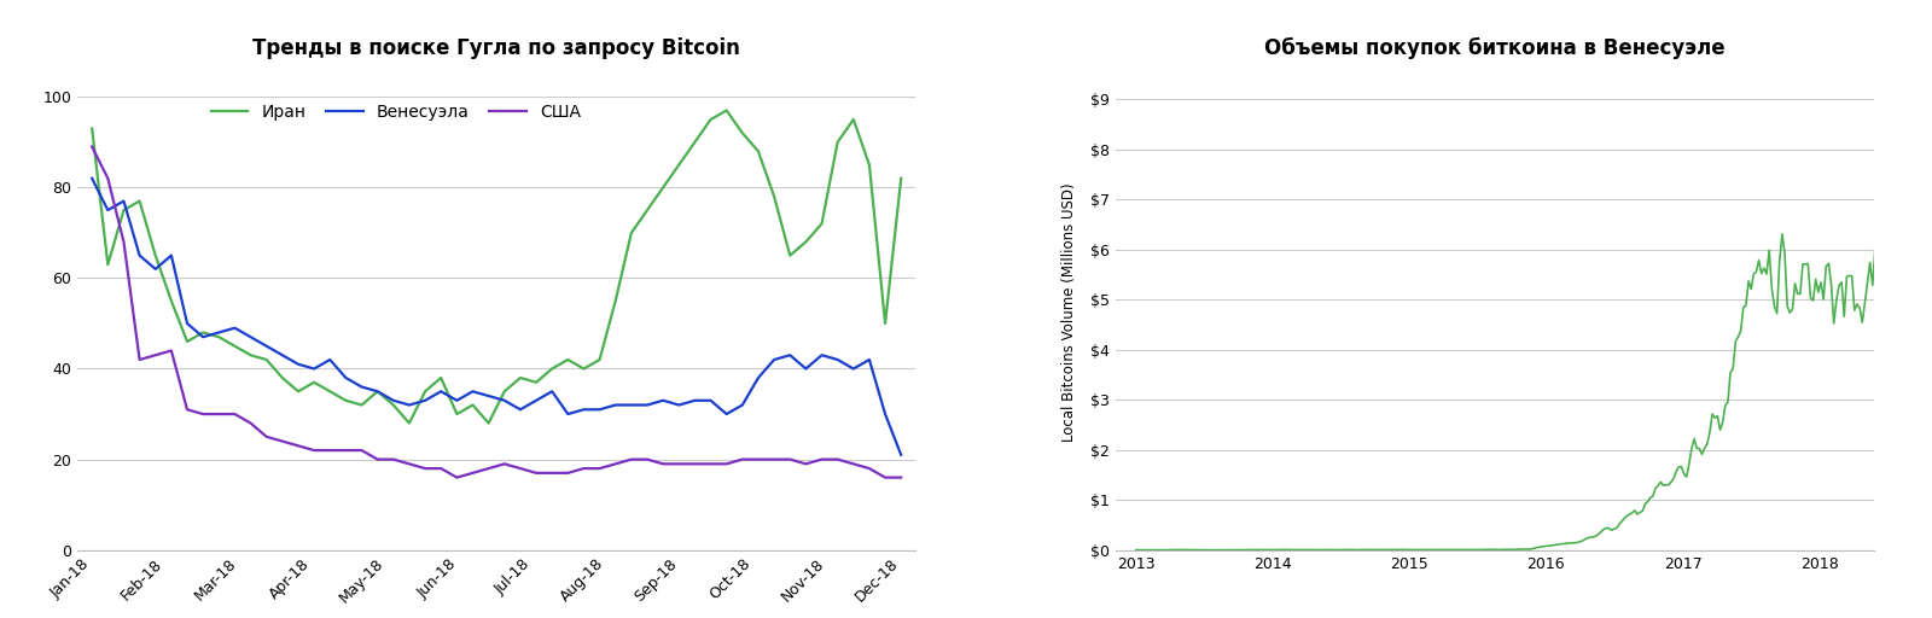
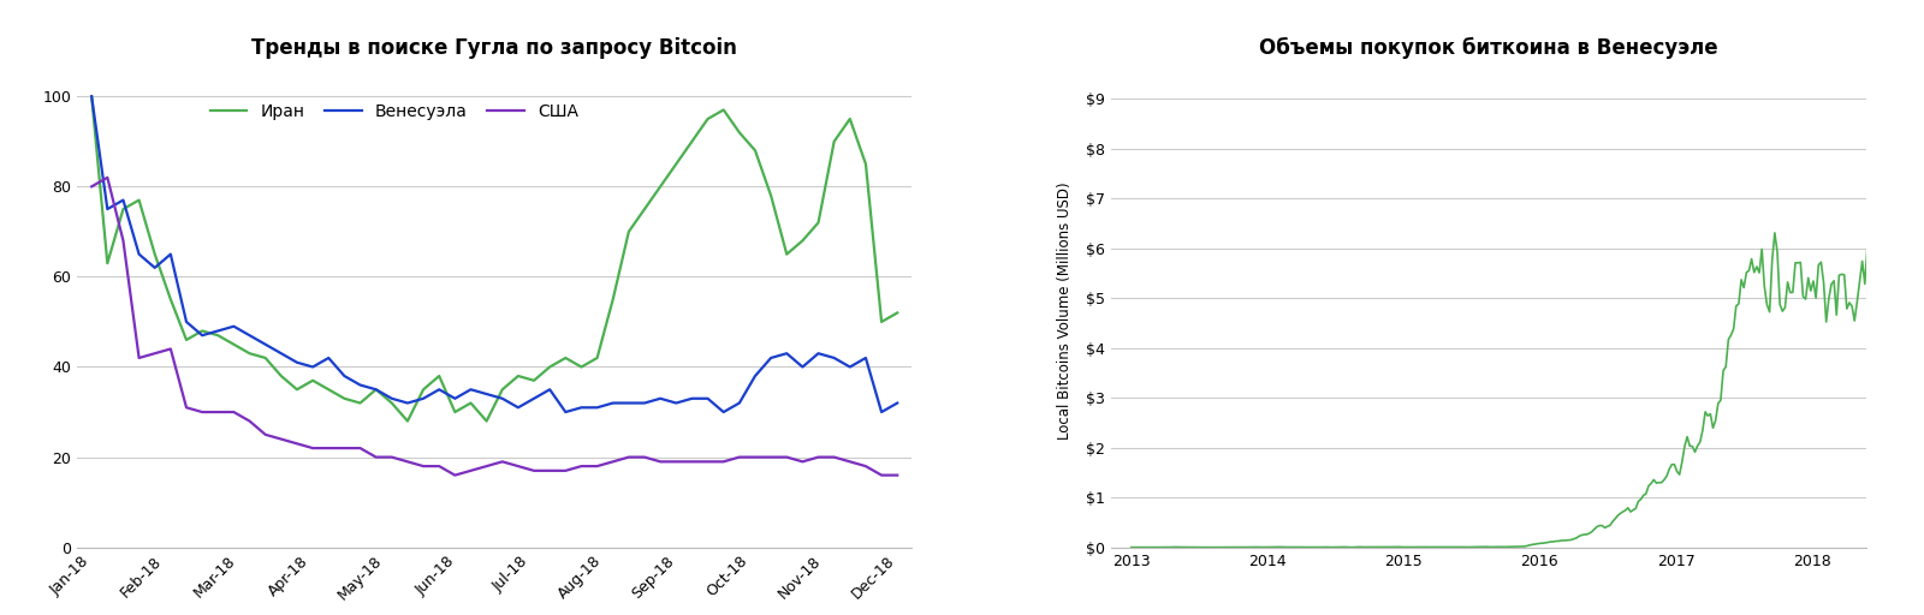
Тренды в поиске Гугла по запросу Bitcoin/Иран/Jan-18: 93 -> 100
Тренды в поиске Гугла по запросу Bitcoin/Венесуэла/Jan-18: 82 -> 100
Тренды в поиске Гугла по запросу Bitcoin/США/Jan-18: 89 -> 80
Тренды в поиске Гугла по запросу Bitcoin/Иран/Dec-18: 82 -> 52
Тренды в поиске Гугла по запросу Bitcoin/Венесуэла/Dec-18: 21 -> 32
